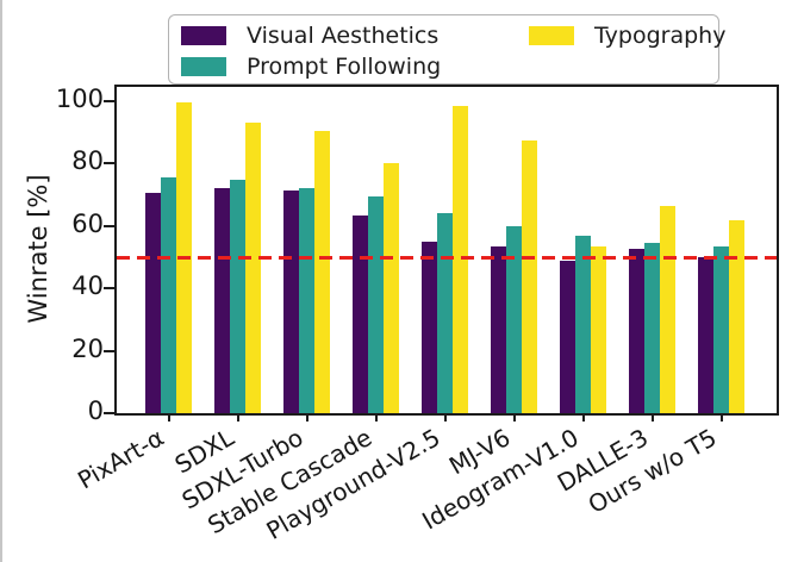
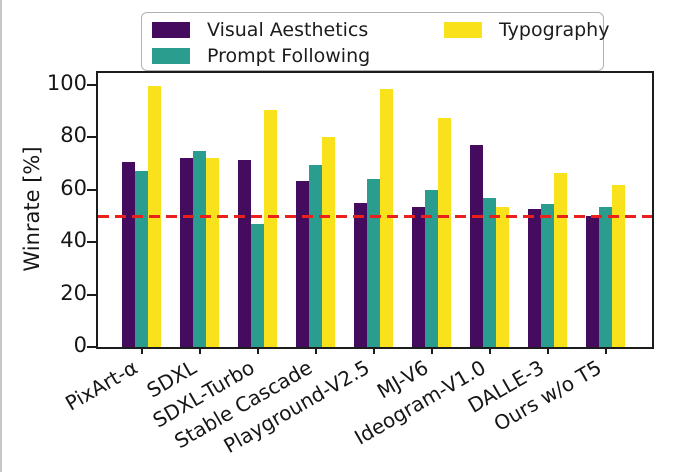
Prompt Following/PixArt-α: 76 -> 67
Typography/SDXL: 93 -> 72
Prompt Following/SDXL-Turbo: 72 -> 47
Visual Aesthetics/Ideogram-V1.0: 49 -> 77
